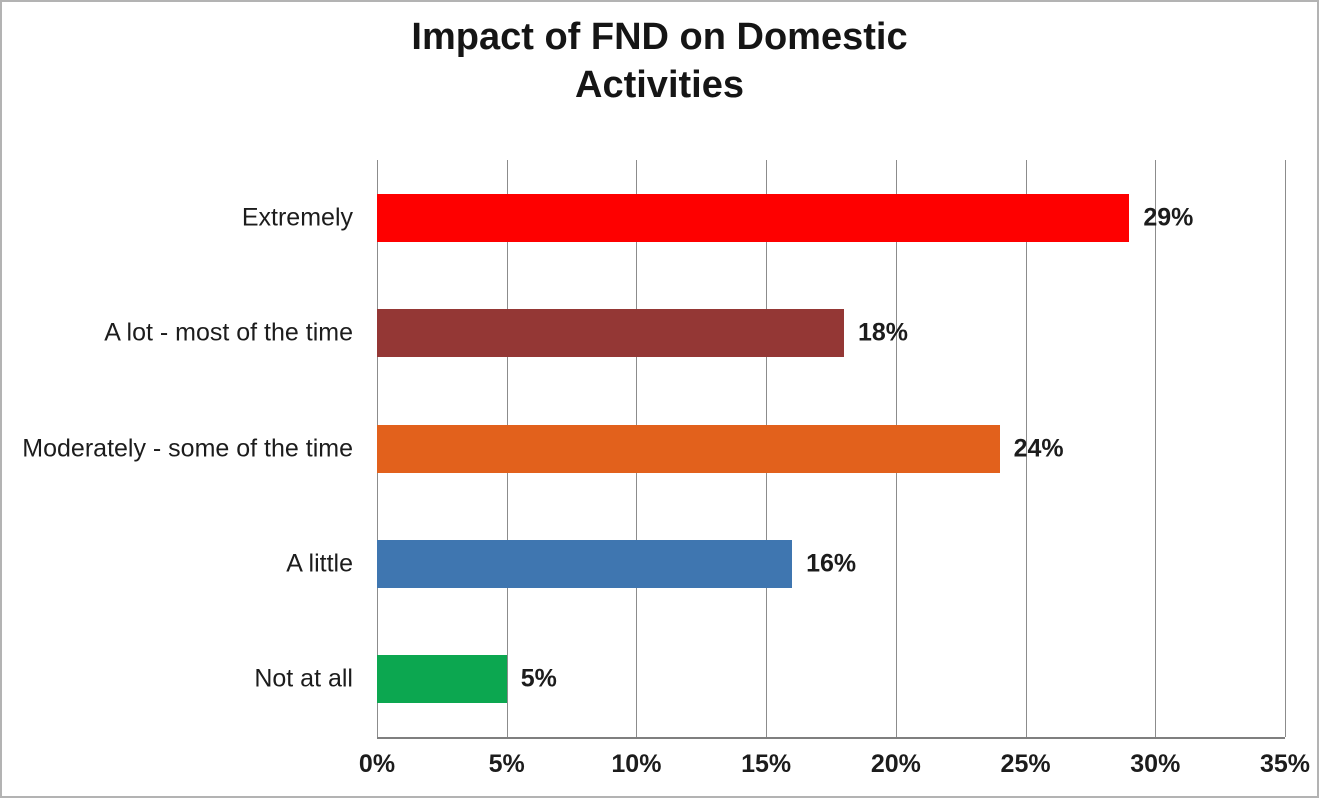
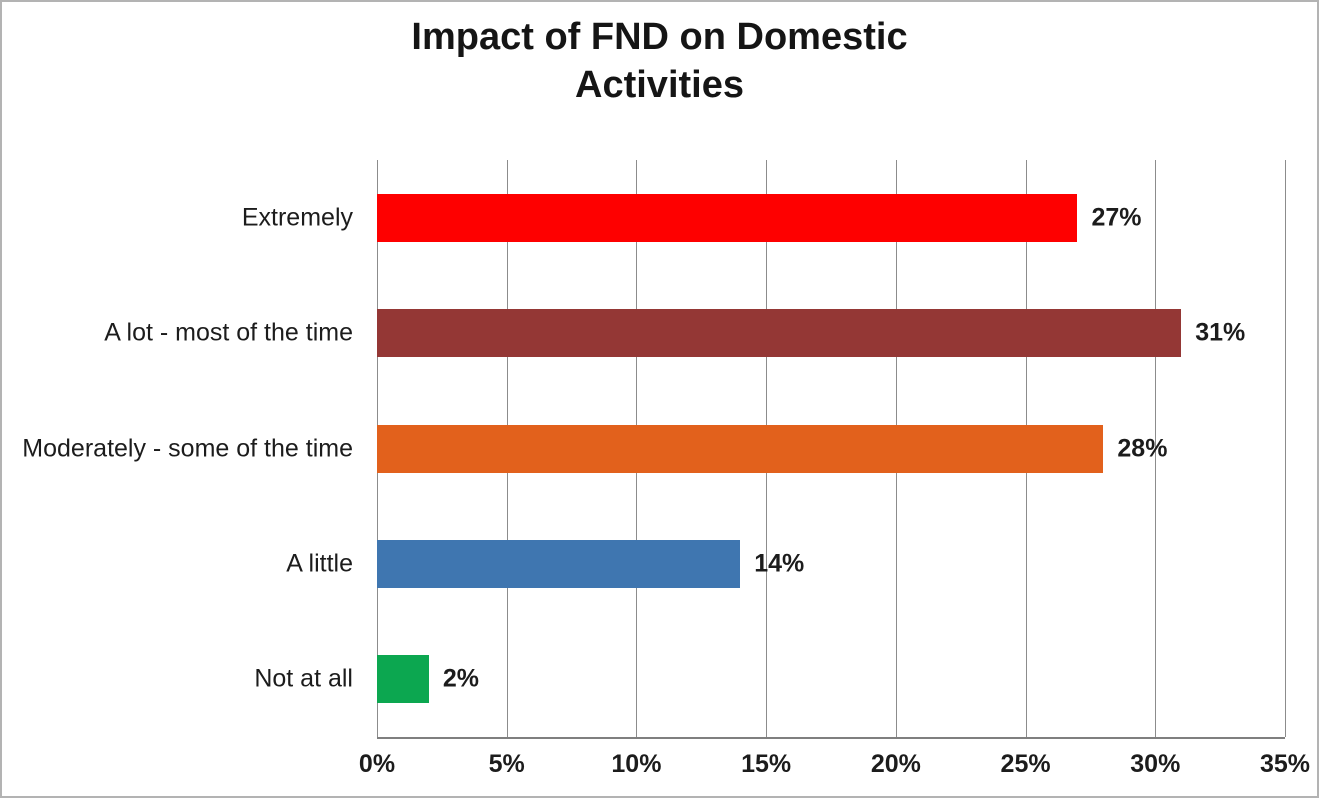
Extremely: 29% -> 27%
A lot - most of the time: 18% -> 31%
Moderately - some of the time: 24% -> 28%
A little: 16% -> 14%
Not at all: 5% -> 2%
